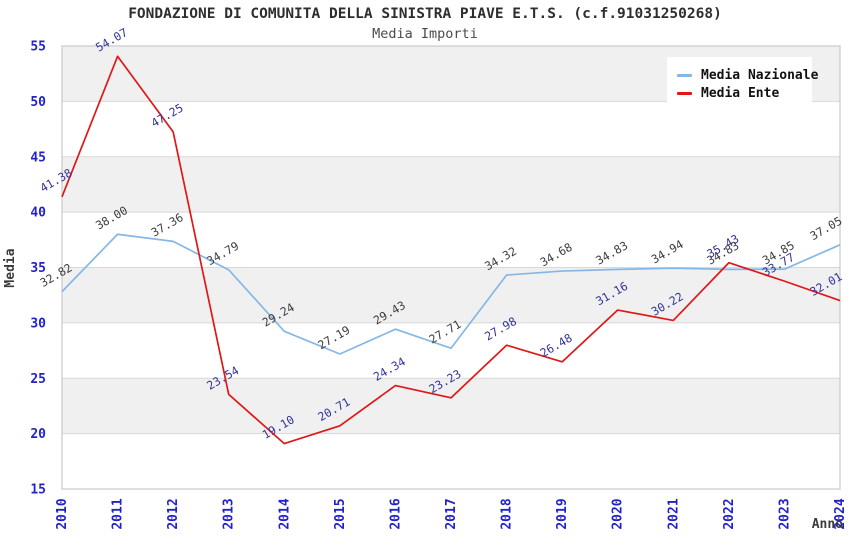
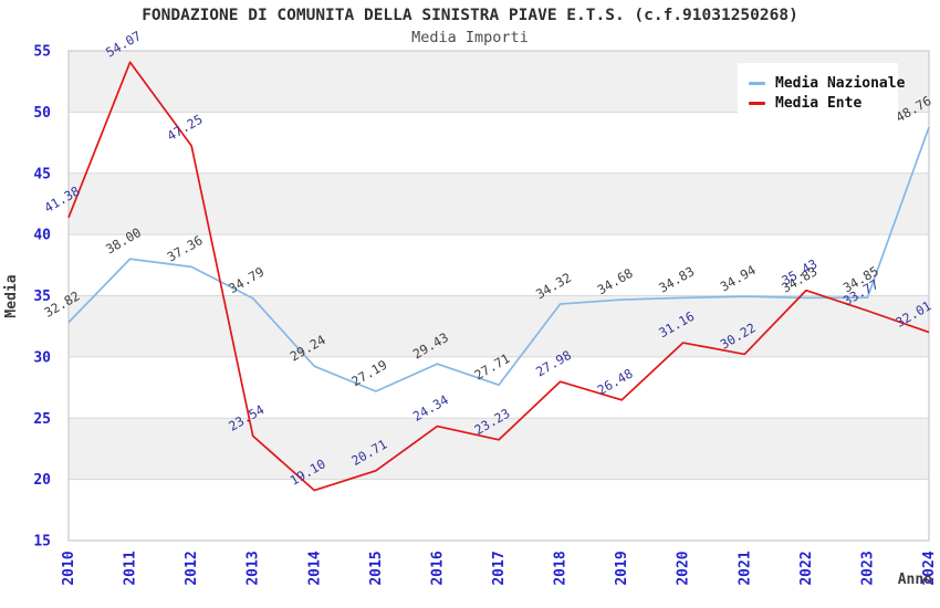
Media Nazionale/2024: 37.05 -> 48.76
